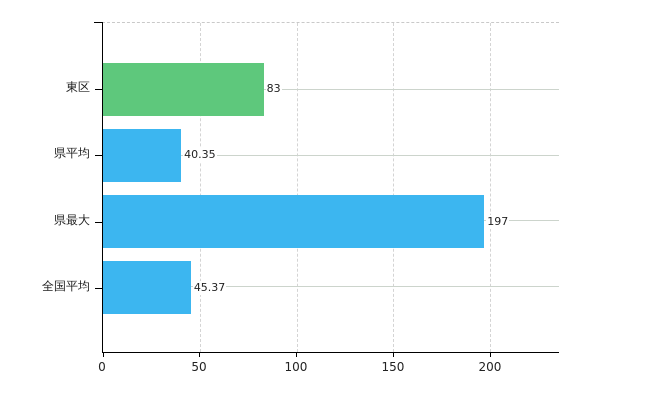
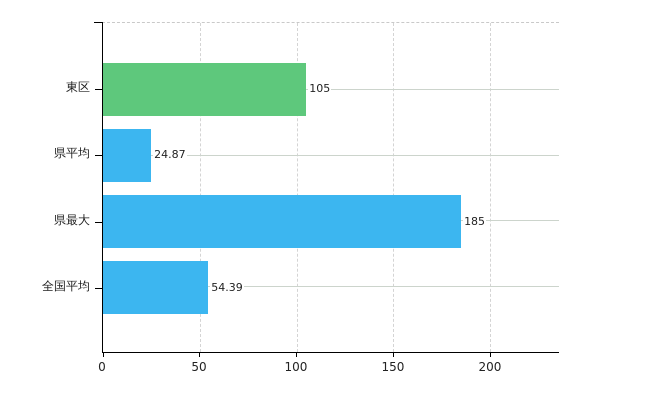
東区: 83 -> 105
県平均: 40.35 -> 24.87
県最大: 197 -> 185
全国平均: 45.37 -> 54.39
